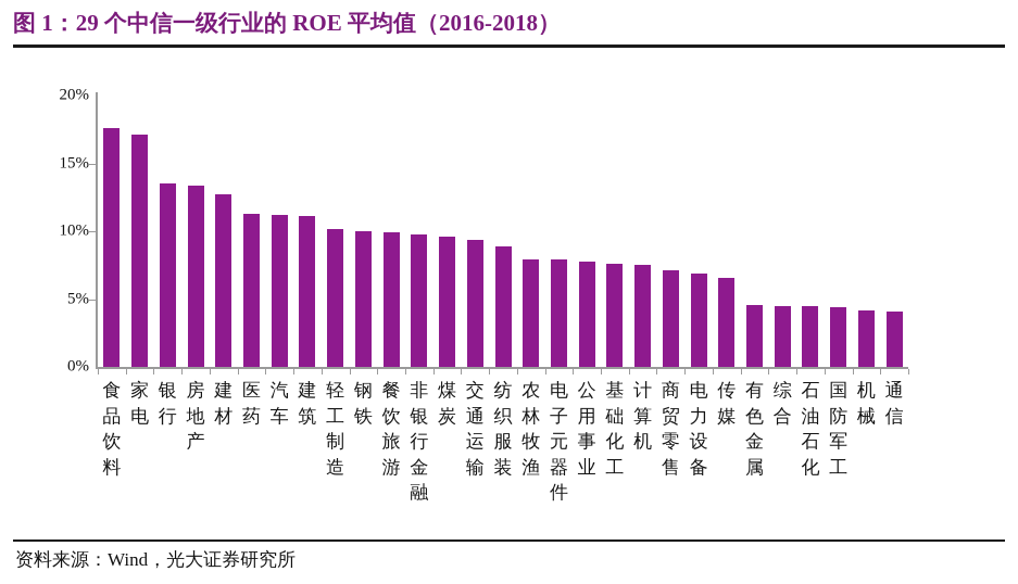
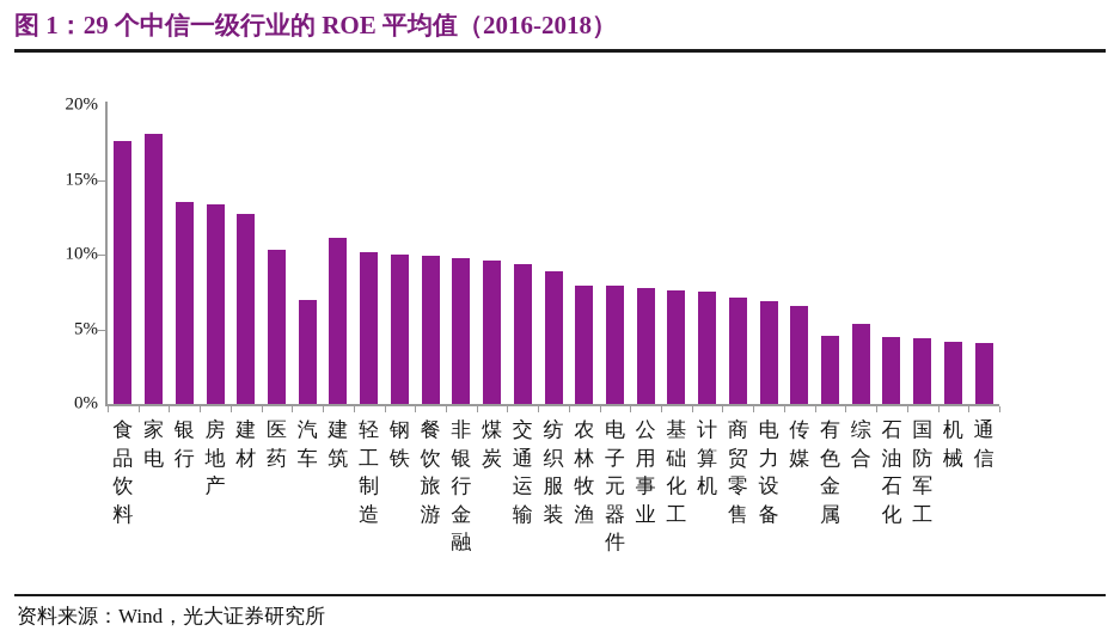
家电: 17.1% -> 18.1%
医药: 11.3% -> 10.3%
汽车: 11.2% -> 7.0%
综合: 4.5% -> 5.4%
